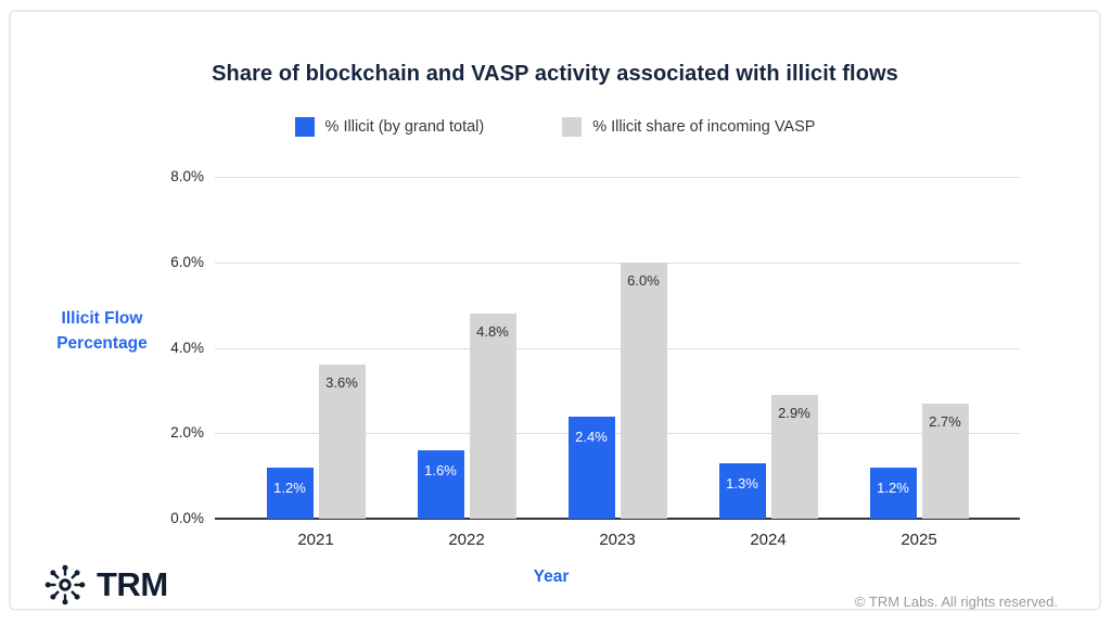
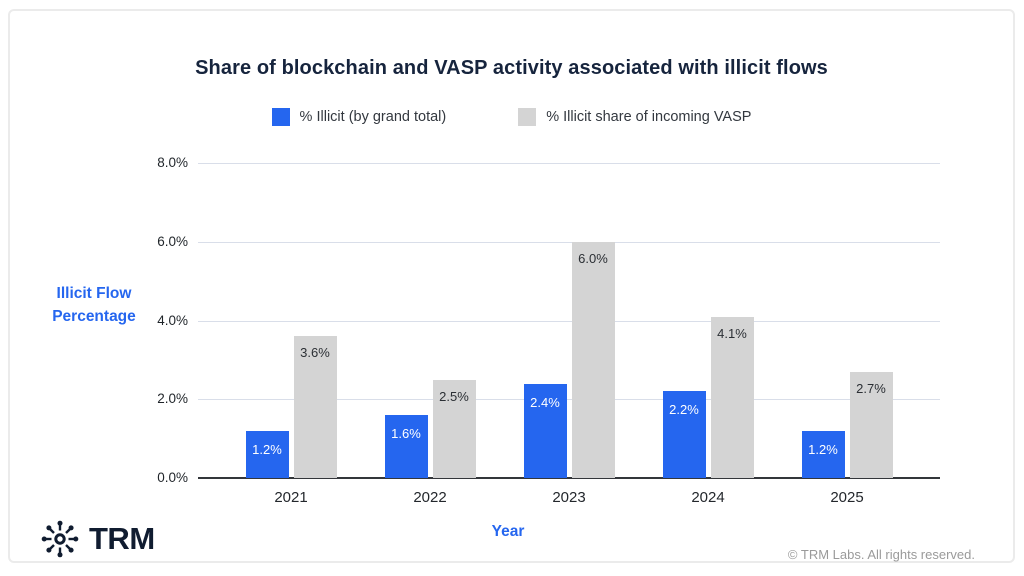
% Illicit share of incoming VASP/2022: 4.8% -> 2.5%
% Illicit (by grand total)/2024: 1.3% -> 2.2%
% Illicit share of incoming VASP/2024: 2.9% -> 4.1%
